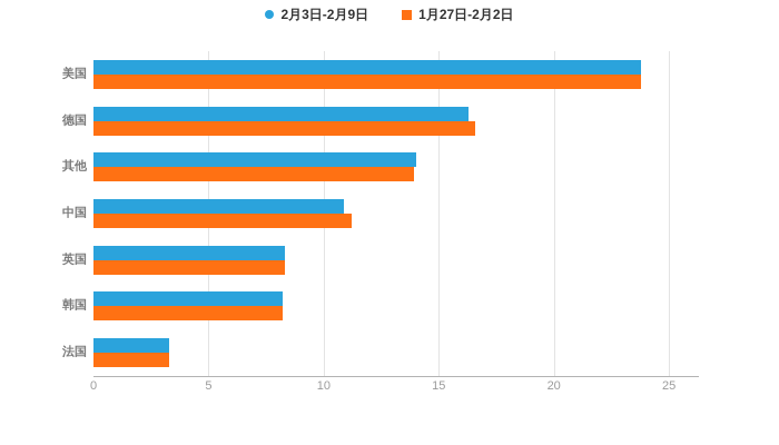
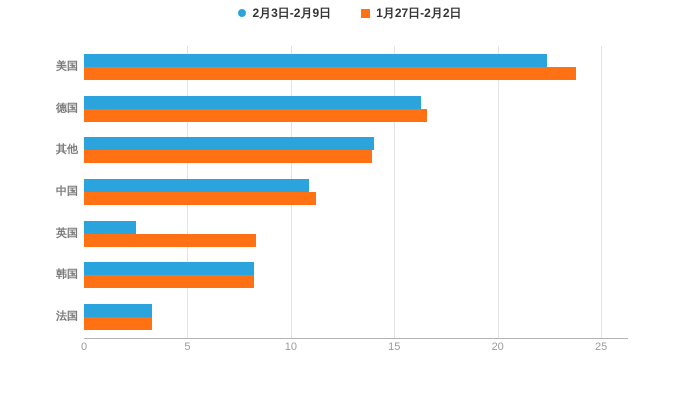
2月3日-2月9日/美国: 23.8 -> 22.4
2月3日-2月9日/英国: 8.3 -> 2.5
